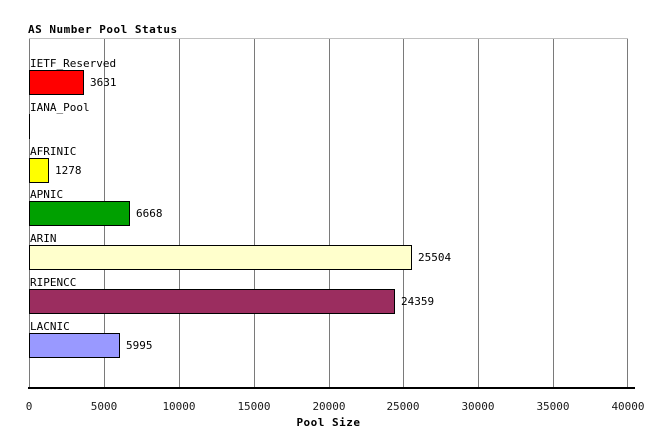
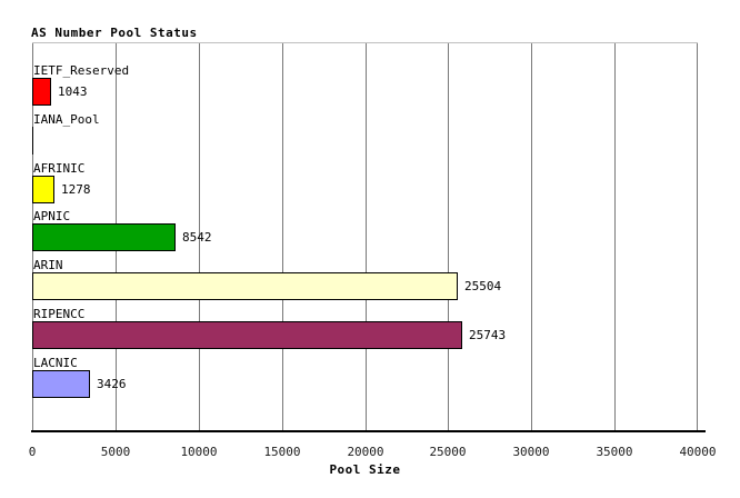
IETF_Reserved: 3631 -> 1043
APNIC: 6668 -> 8542
RIPENCC: 24359 -> 25743
LACNIC: 5995 -> 3426
